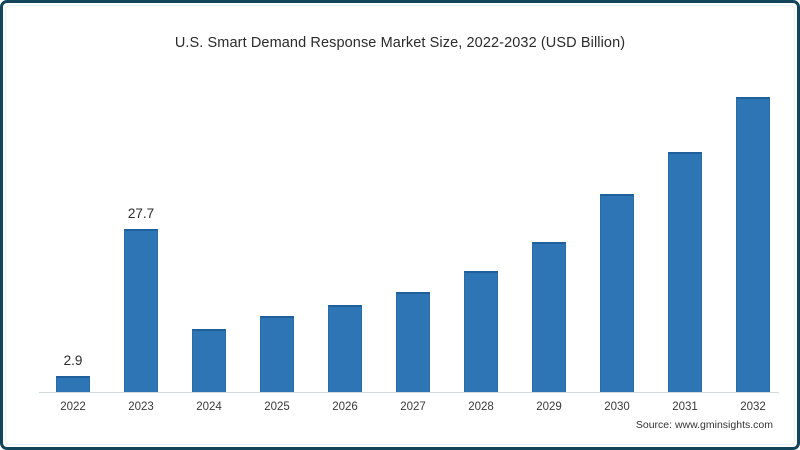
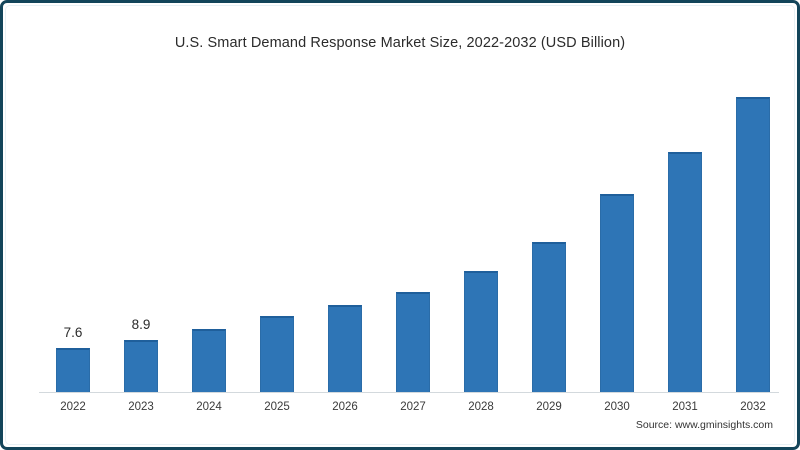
2022: 2.9 -> 7.6
2023: 27.7 -> 8.9
